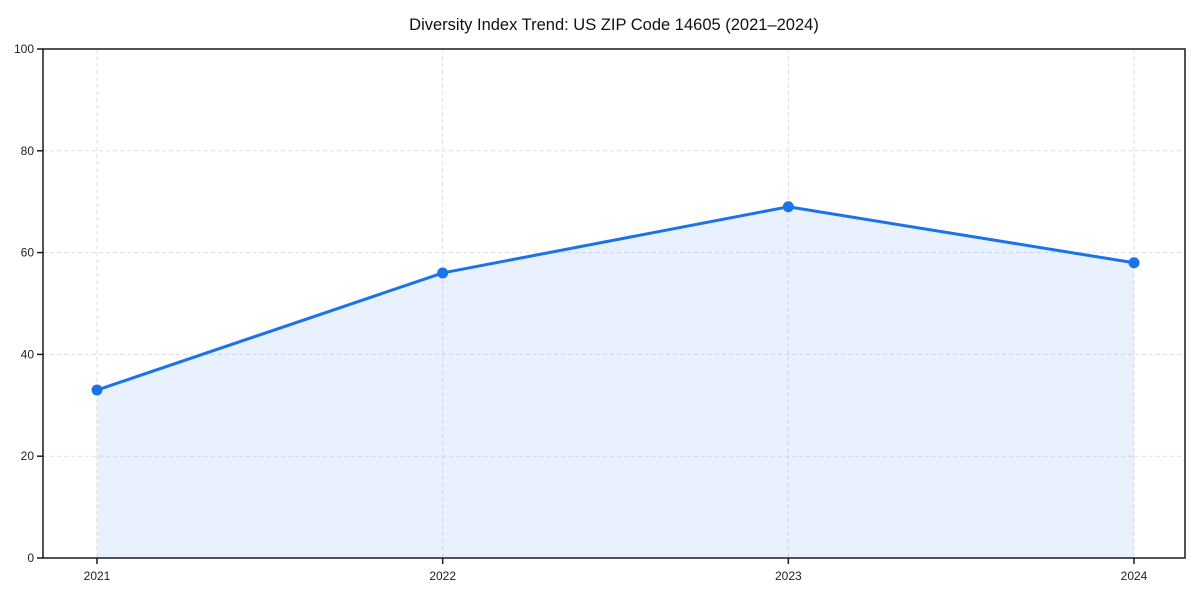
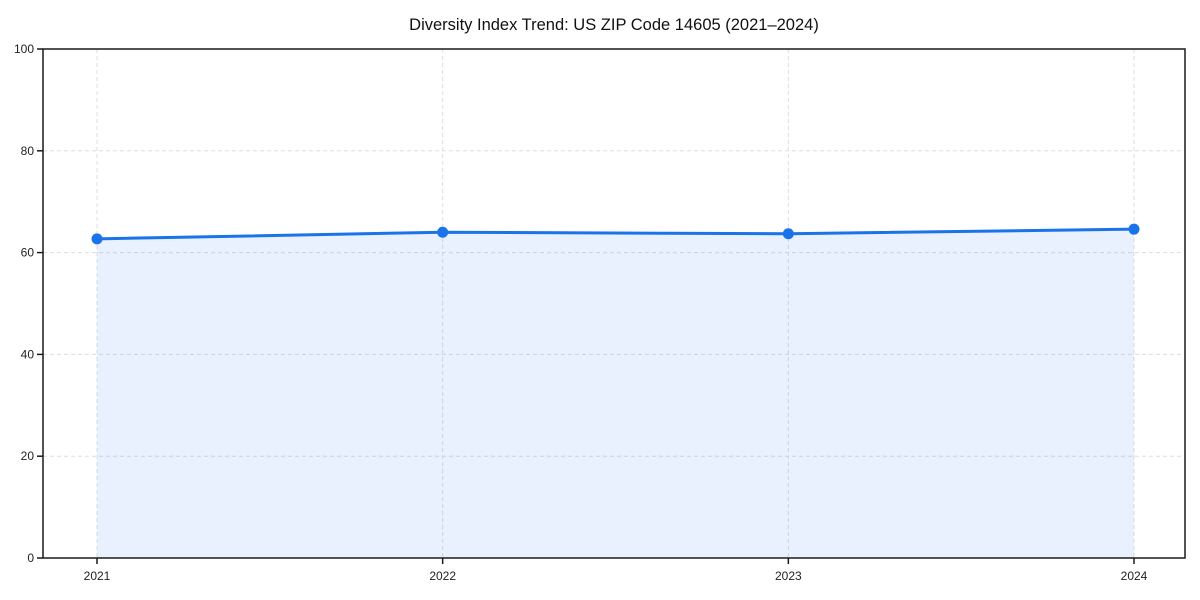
2021: 33 -> 63
2022: 56 -> 64
2023: 69 -> 64
2024: 58 -> 65
